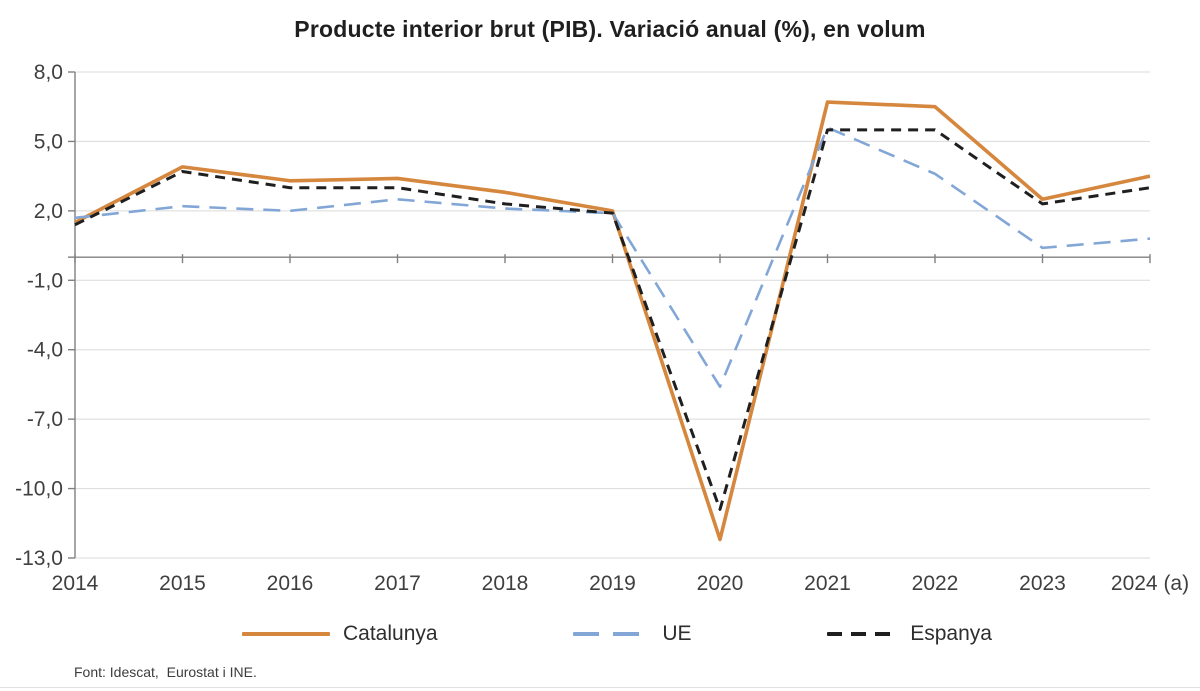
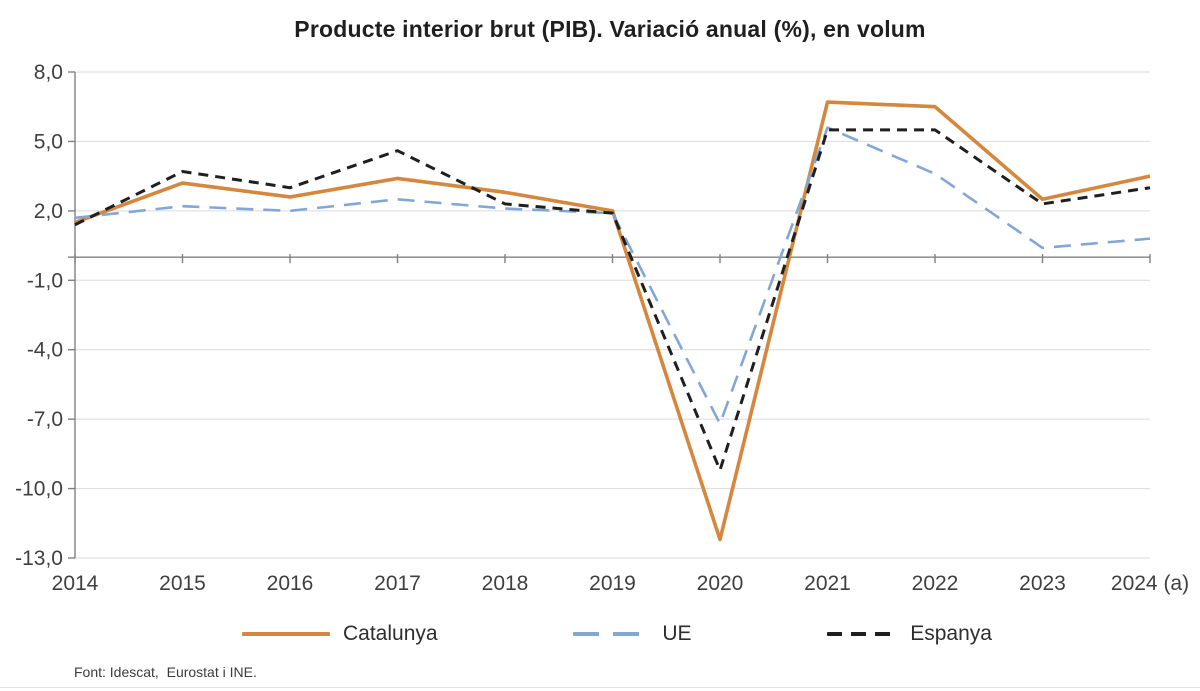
Catalunya/2015: 3,9 -> 3,2
Catalunya/2016: 3,3 -> 2,6
Espanya/2017: 3,0 -> 4,6
UE/2020: -5,6 -> -7,2
Espanya/2020: -10,9 -> -9,2
